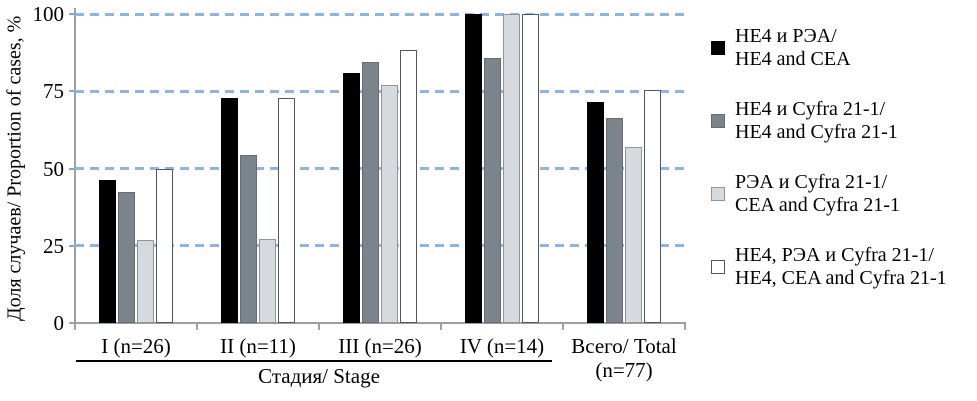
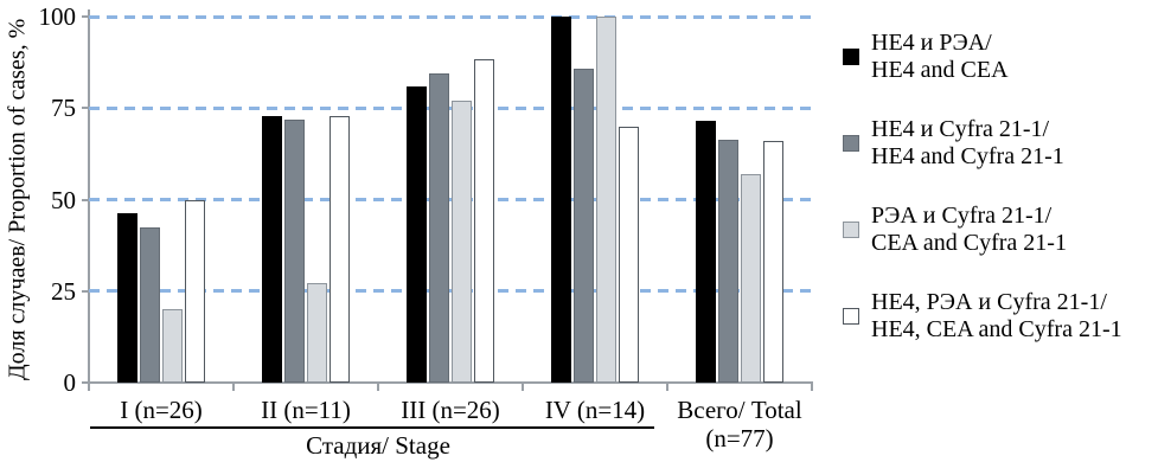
РЭА и Cyfra 21-1/ CEA and Cyfra 21-1/I (n=26): 27 -> 20
HE4 и Cyfra 21-1/ HE4 and Cyfra 21-1/II (n=11): 54 -> 72
HE4, РЭА и Cyfra 21-1/ HE4, CEA and Cyfra 21-1/IV (n=14): 100 -> 70
HE4, РЭА и Cyfra 21-1/ HE4, CEA and Cyfra 21-1/Всего/ Total (n=77): 75 -> 66
